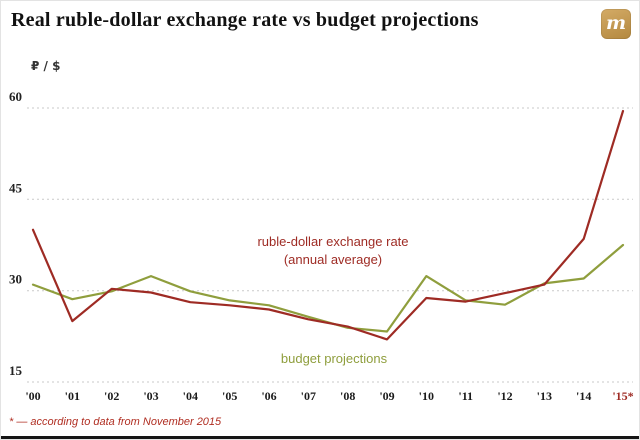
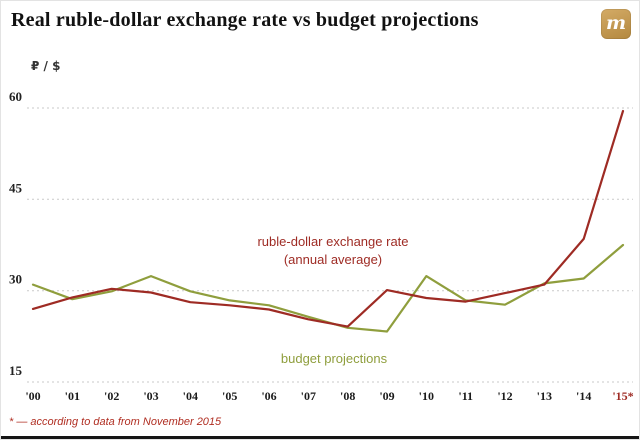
ruble-dollar exchange rate (annual average)/'00: 40 -> 27
ruble-dollar exchange rate (annual average)/'01: 25 -> 29
ruble-dollar exchange rate (annual average)/'09: 22 -> 30
